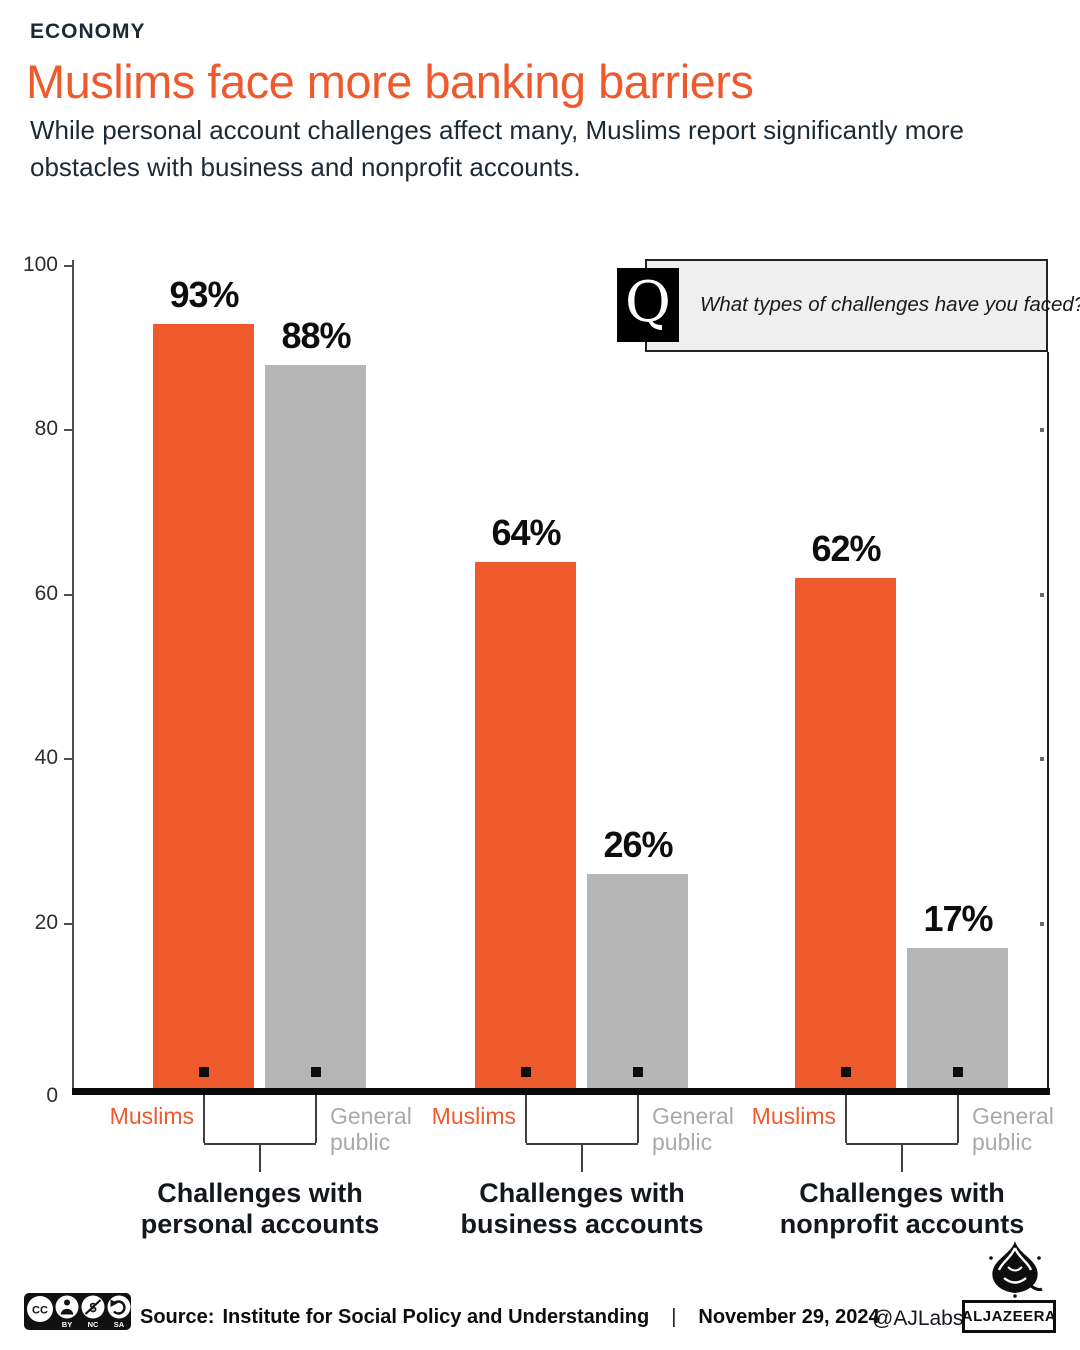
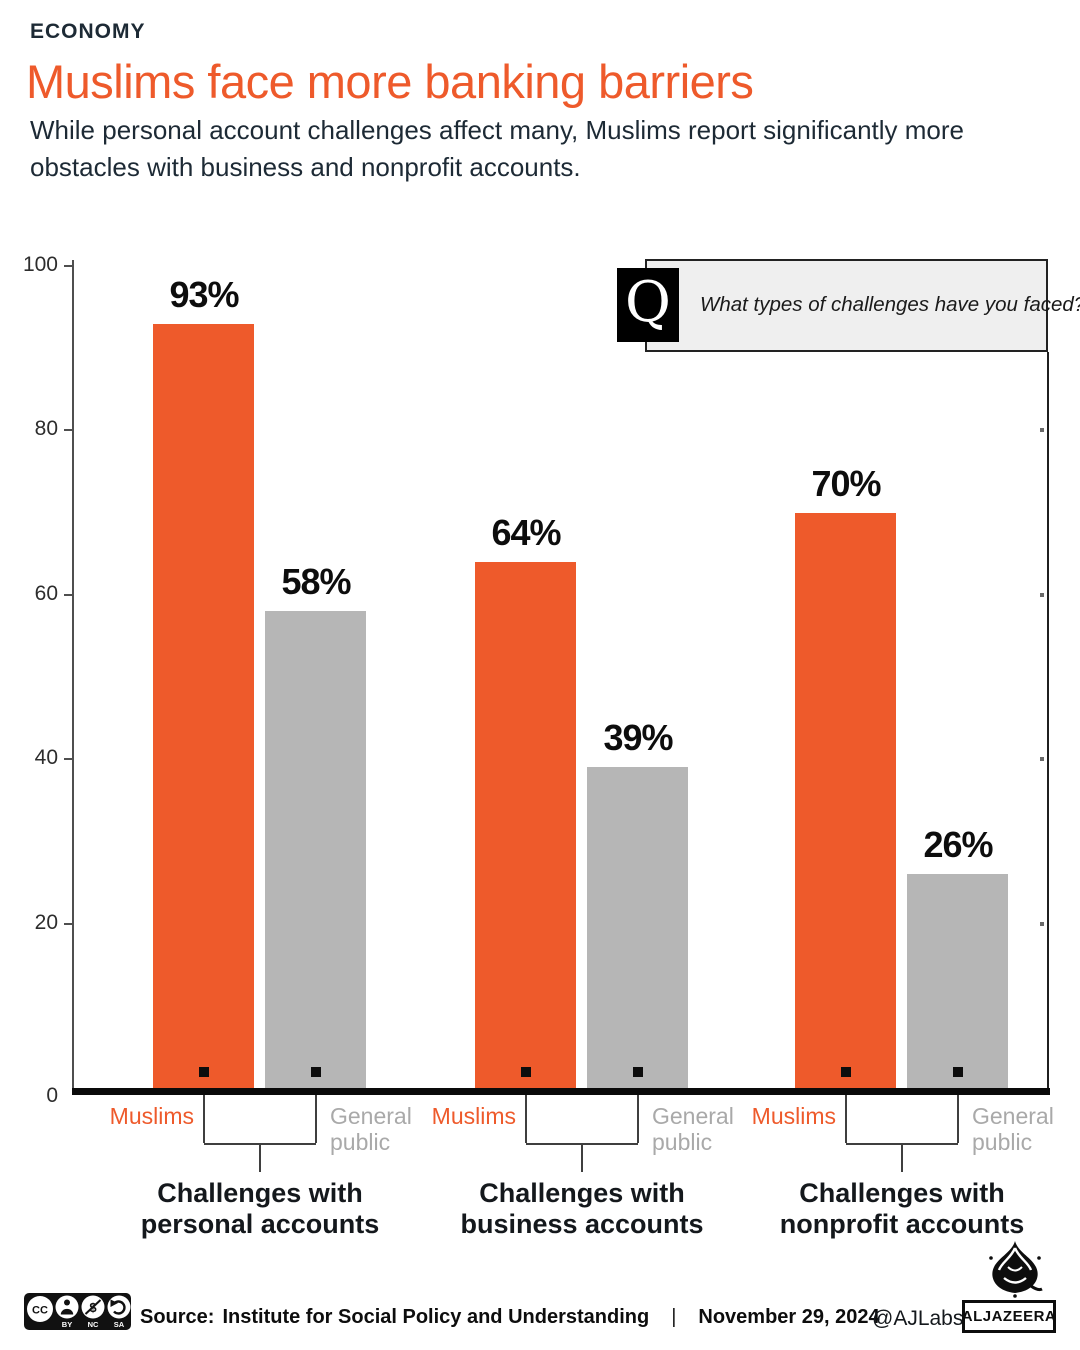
General public/Challenges with personal accounts: 88% -> 58%
General public/Challenges with business accounts: 26% -> 39%
Muslims/Challenges with nonprofit accounts: 62% -> 70%
General public/Challenges with nonprofit accounts: 17% -> 26%
